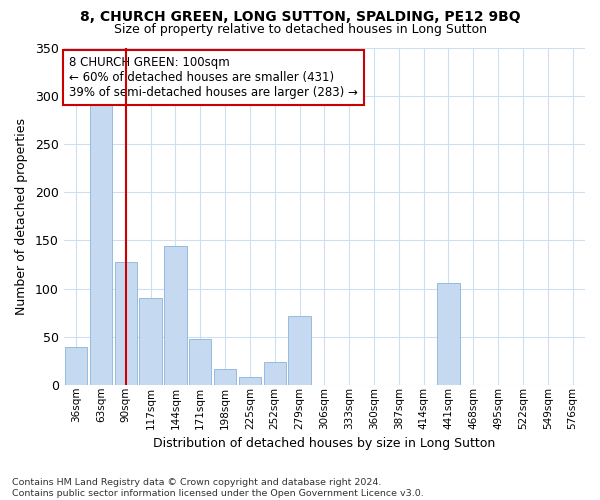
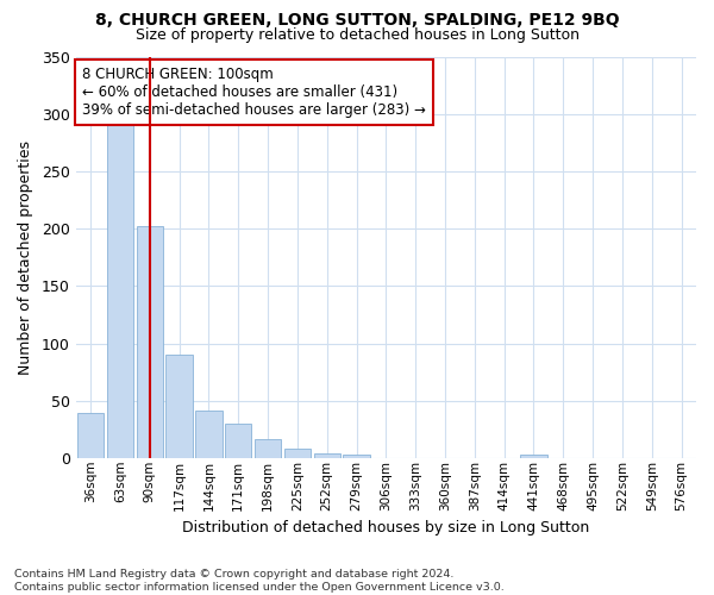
90sqm: 128 -> 202
144sqm: 144 -> 42
171sqm: 48 -> 30
252sqm: 24 -> 4
279sqm: 72 -> 3
441sqm: 106 -> 3
